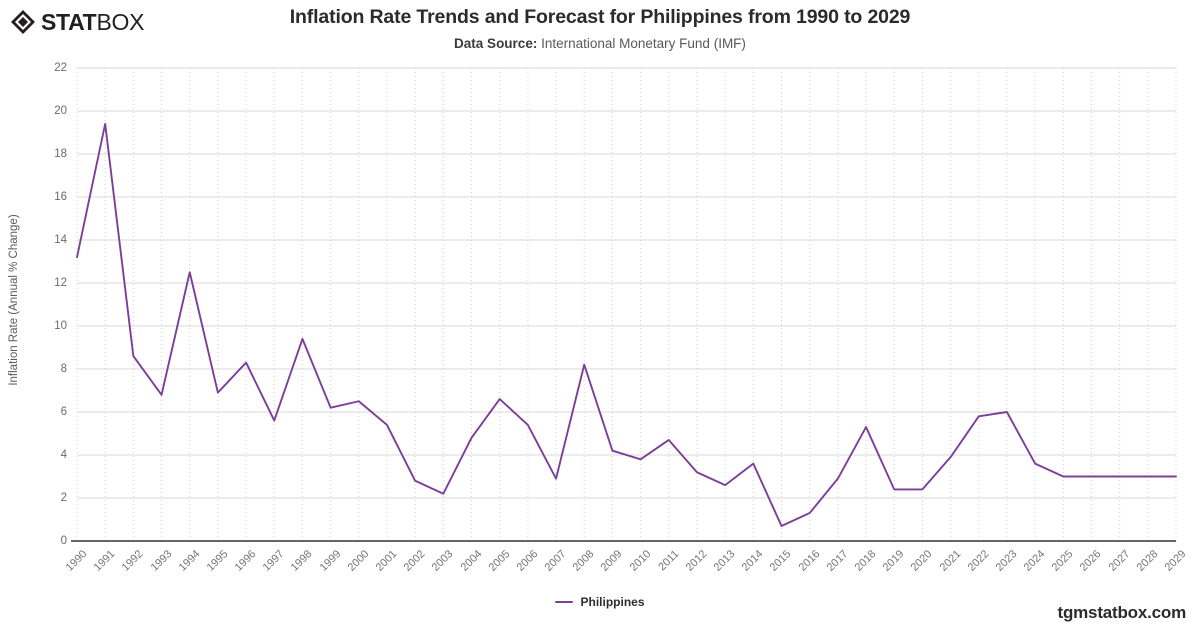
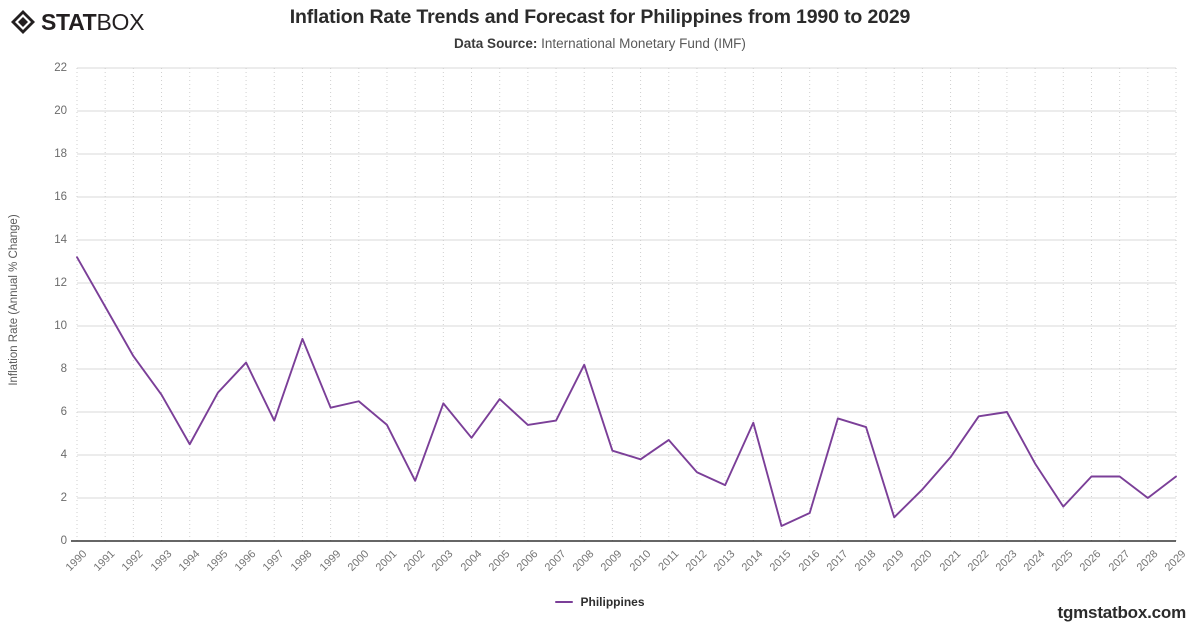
1991: 19.4 -> 10.9
1994: 12.5 -> 4.5
2003: 2.2 -> 6.4
2007: 2.9 -> 5.6
2014: 3.6 -> 5.5
2017: 2.9 -> 5.7
2019: 2.4 -> 1.1
2025: 3.0 -> 1.6
2028: 3.0 -> 2.0
